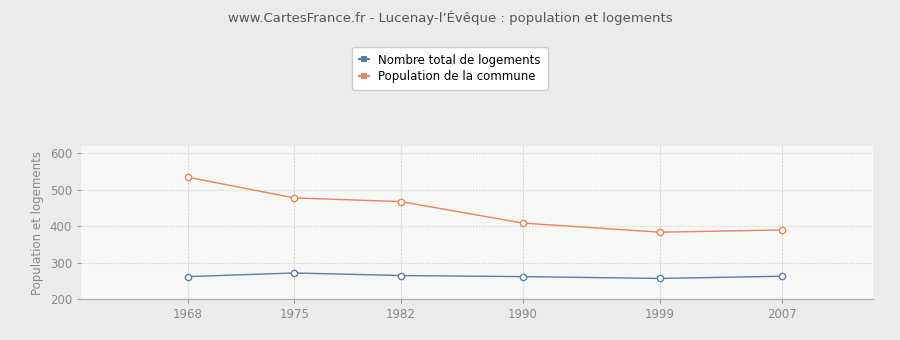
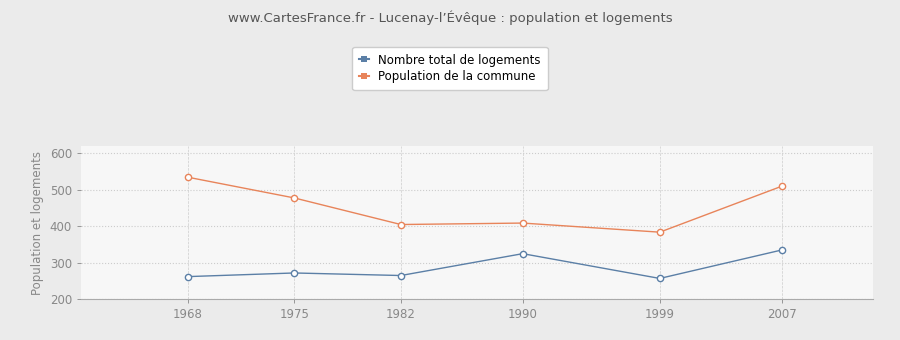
Population de la commune/1982: 468 -> 405
Nombre total de logements/1990: 262 -> 325
Nombre total de logements/2007: 263 -> 335
Population de la commune/2007: 390 -> 510
